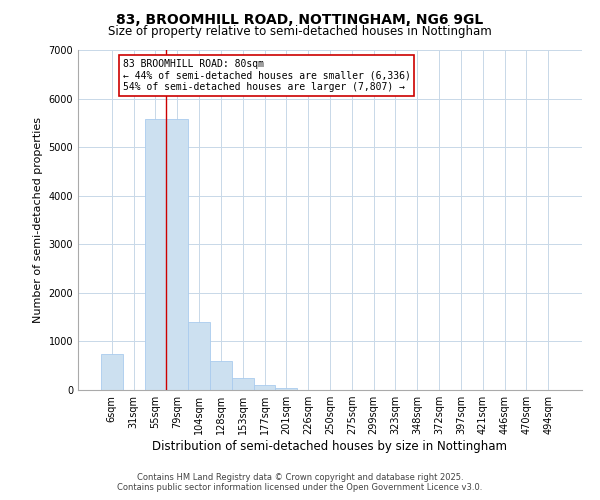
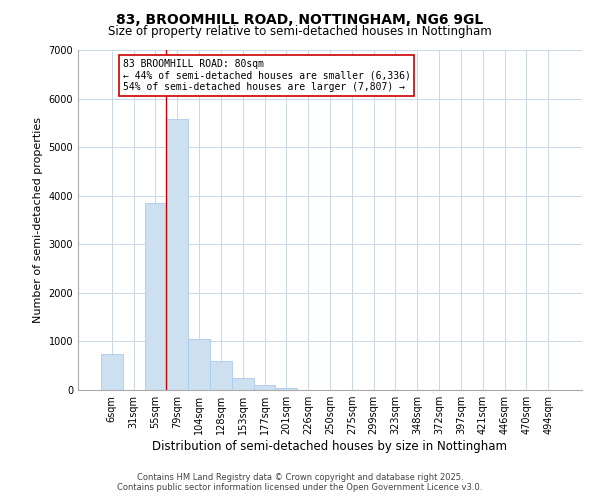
55sqm: 5580 -> 3850
104sqm: 1400 -> 1050
